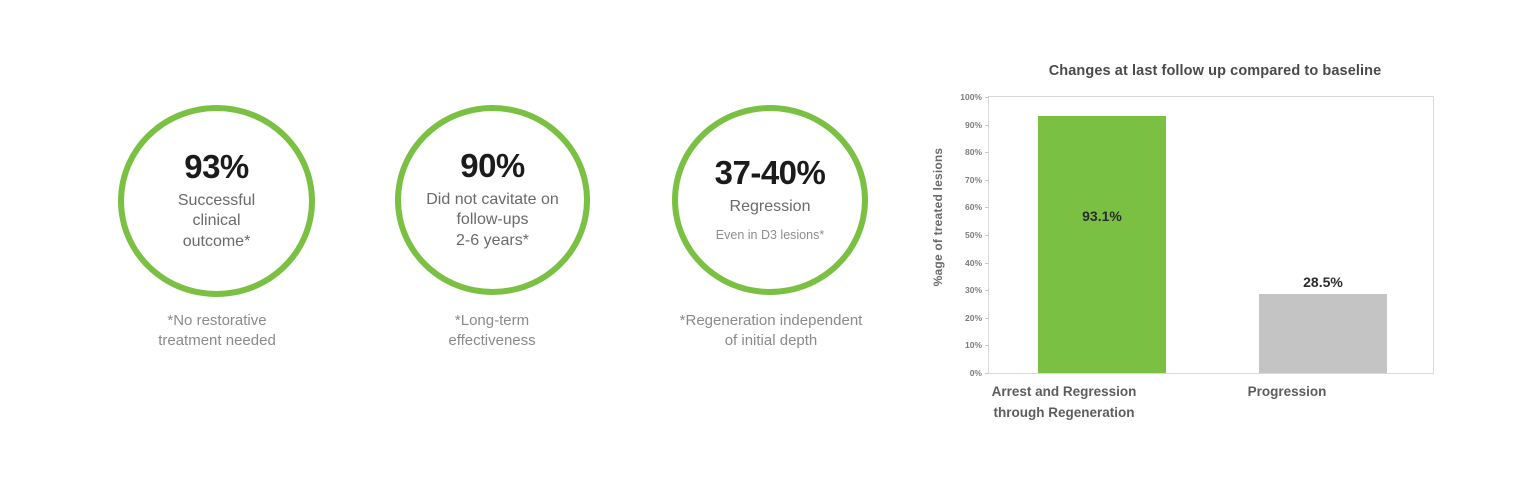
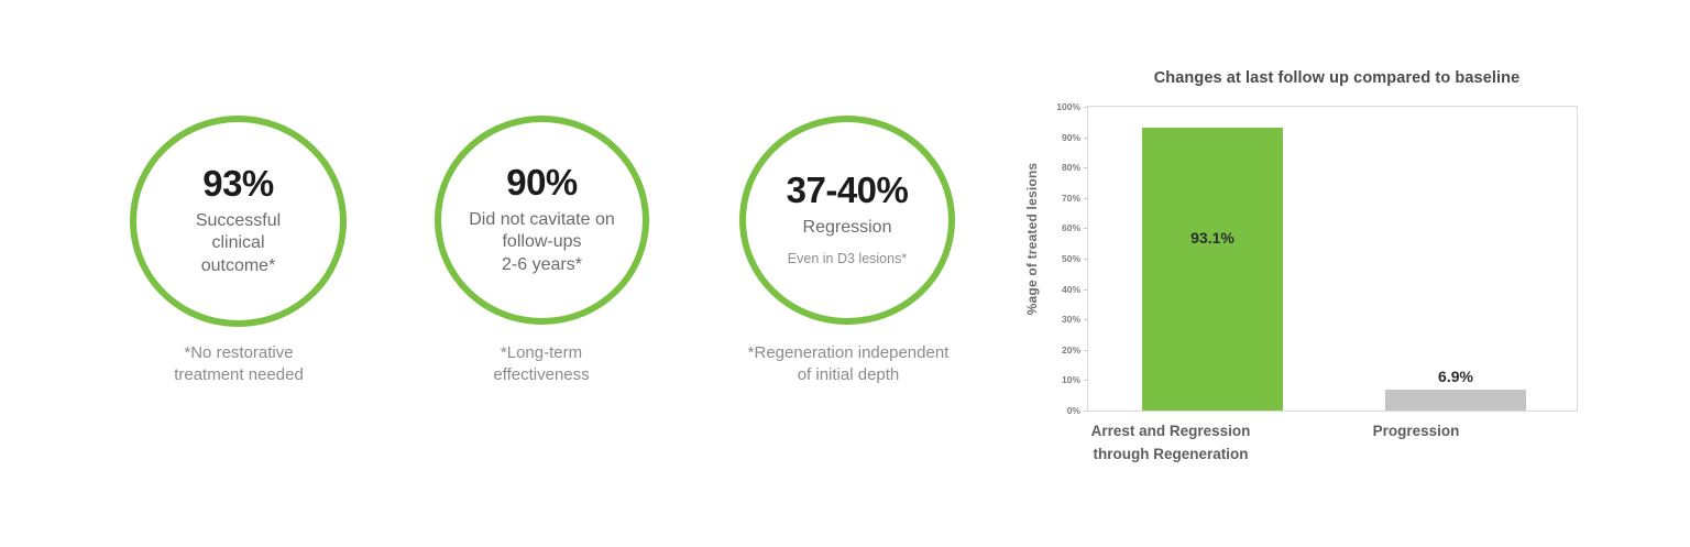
Progression: 28.5% -> 6.9%
